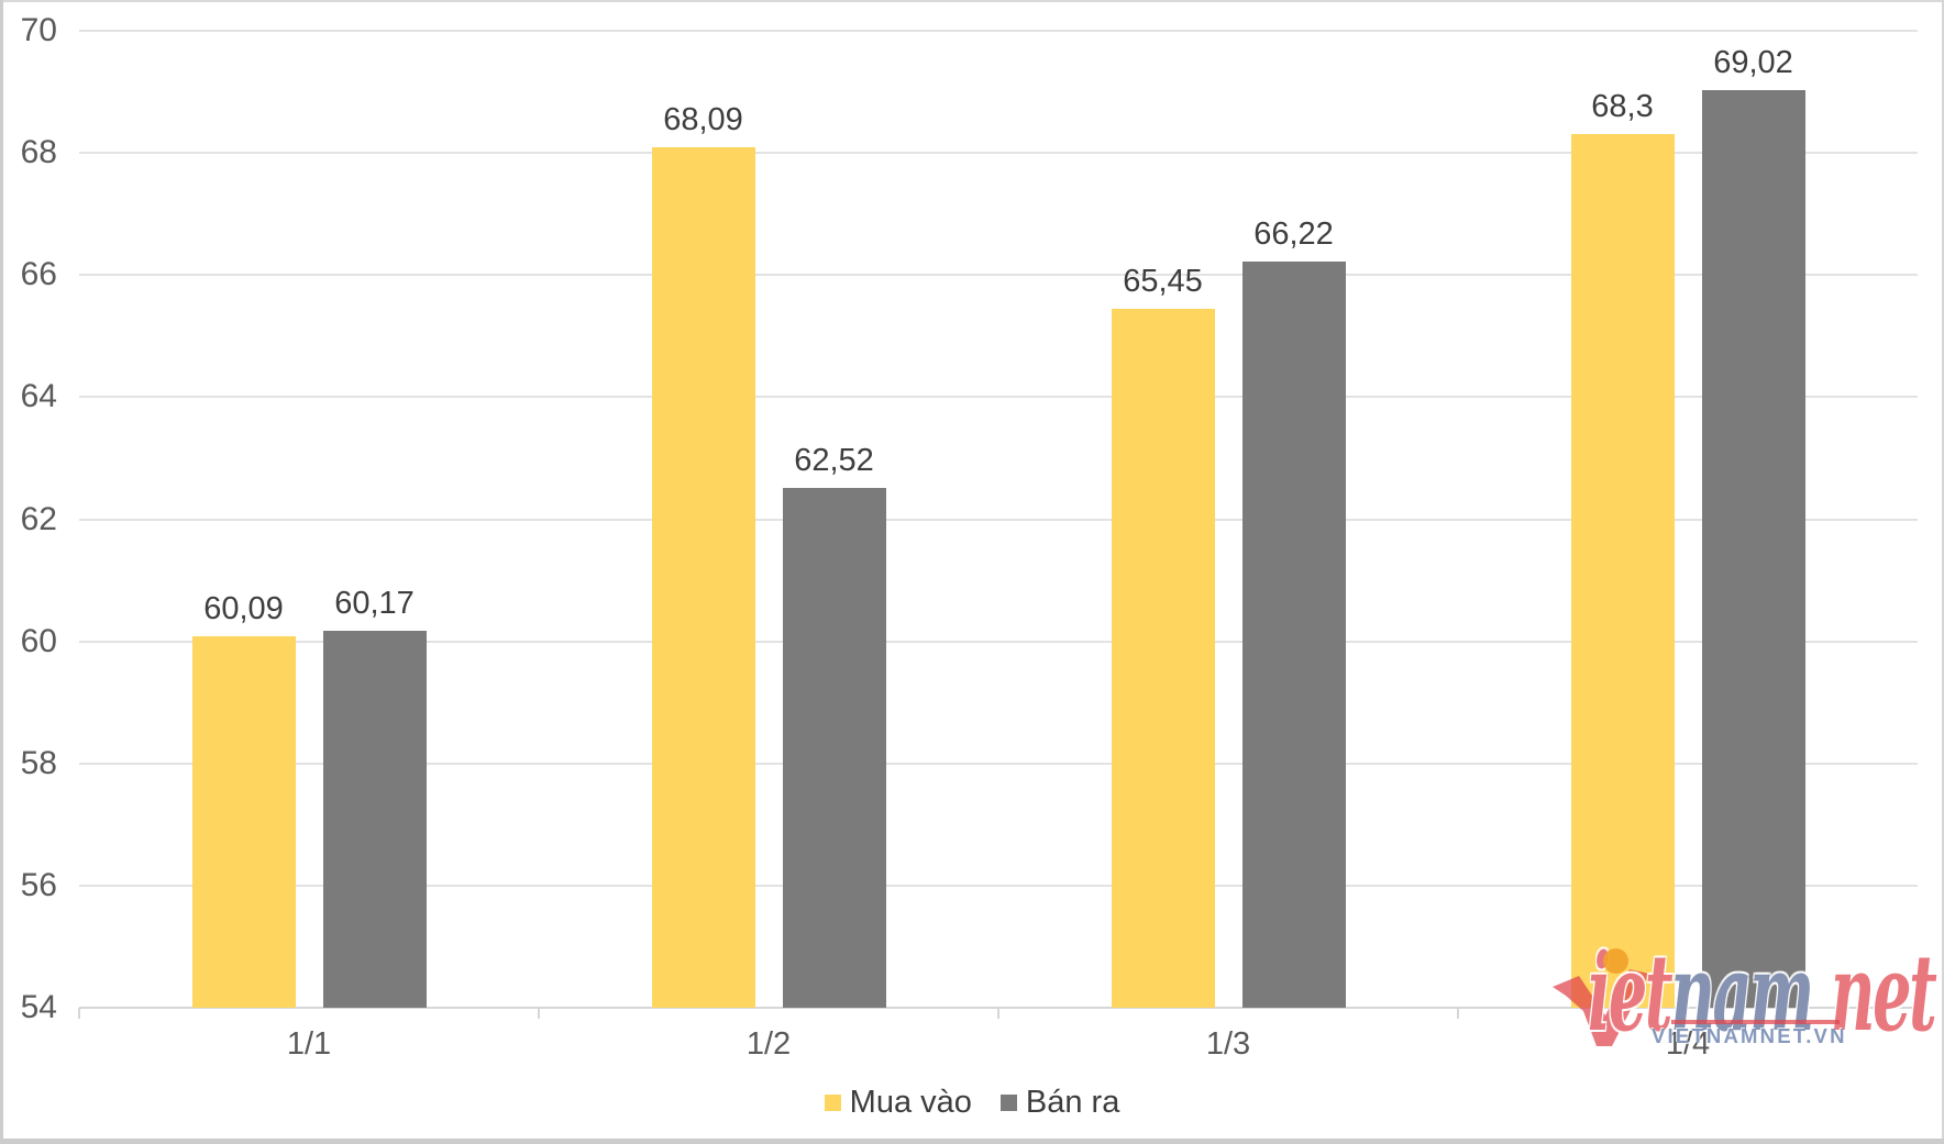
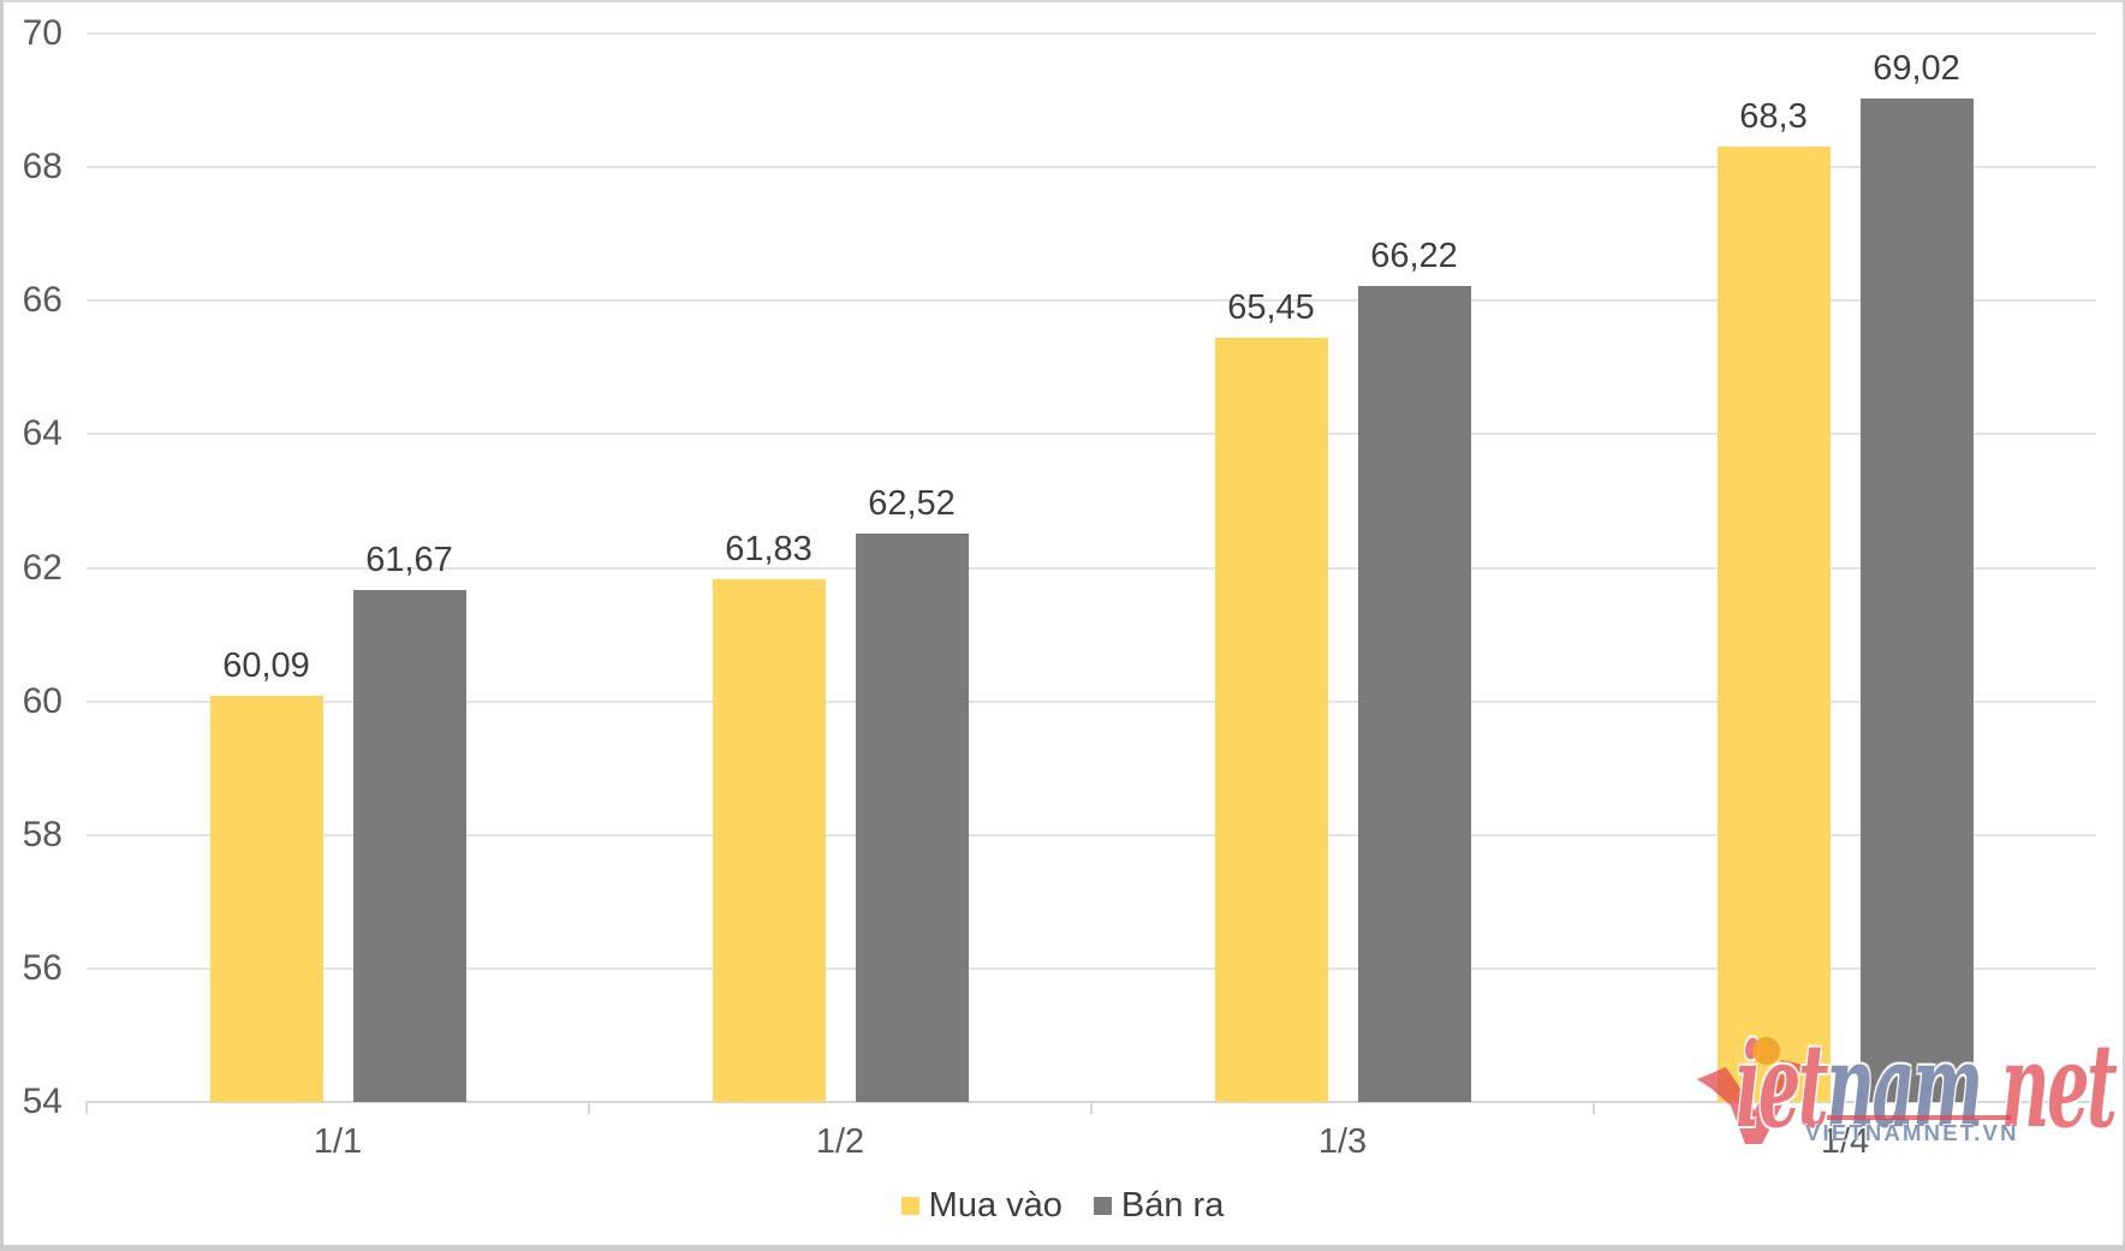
Bán ra/1/1: 60,17 -> 61,67
Mua vào/1/2: 68,09 -> 61,83
